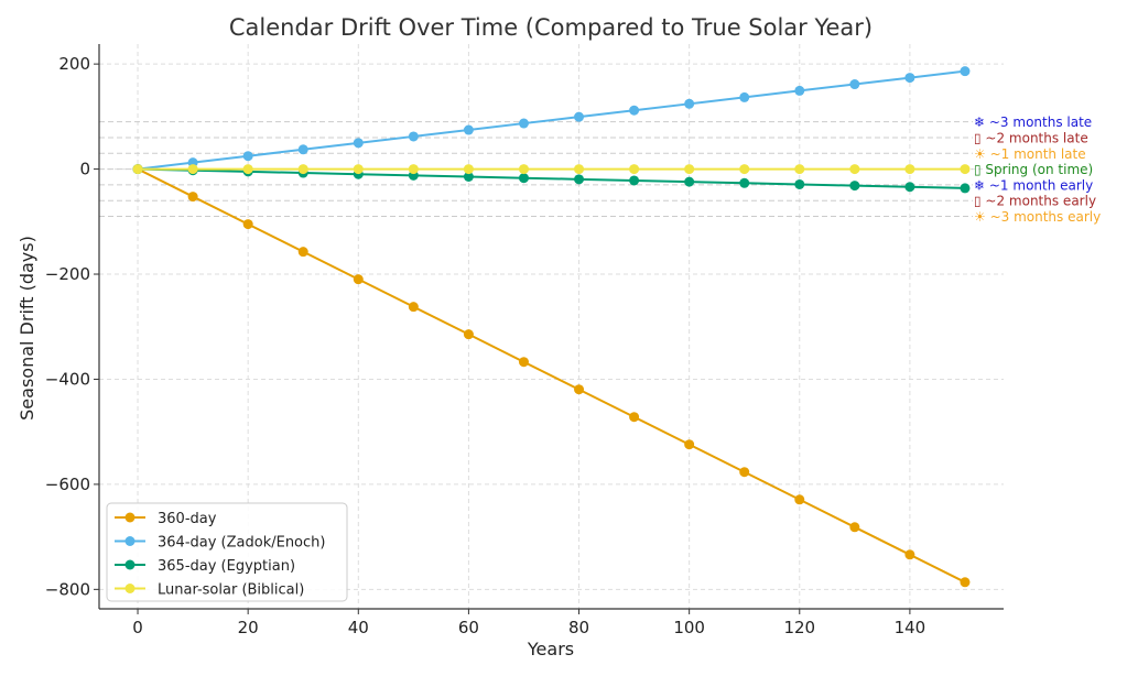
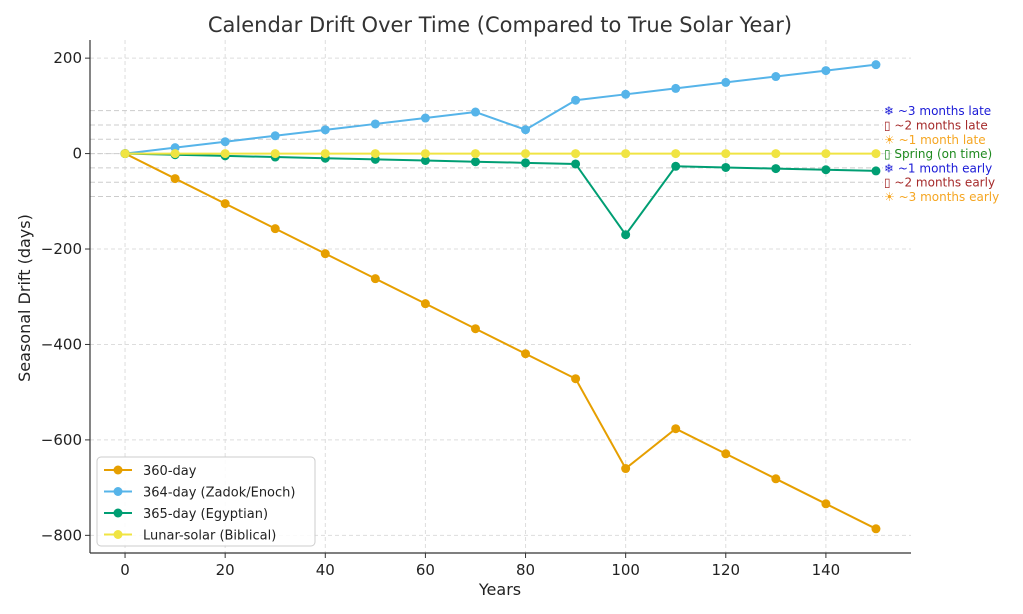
364-day (Zadok/Enoch)/80: 100 -> 50
360-day/100: -520 -> -660
365-day (Egyptian)/100: -20 -> -170
